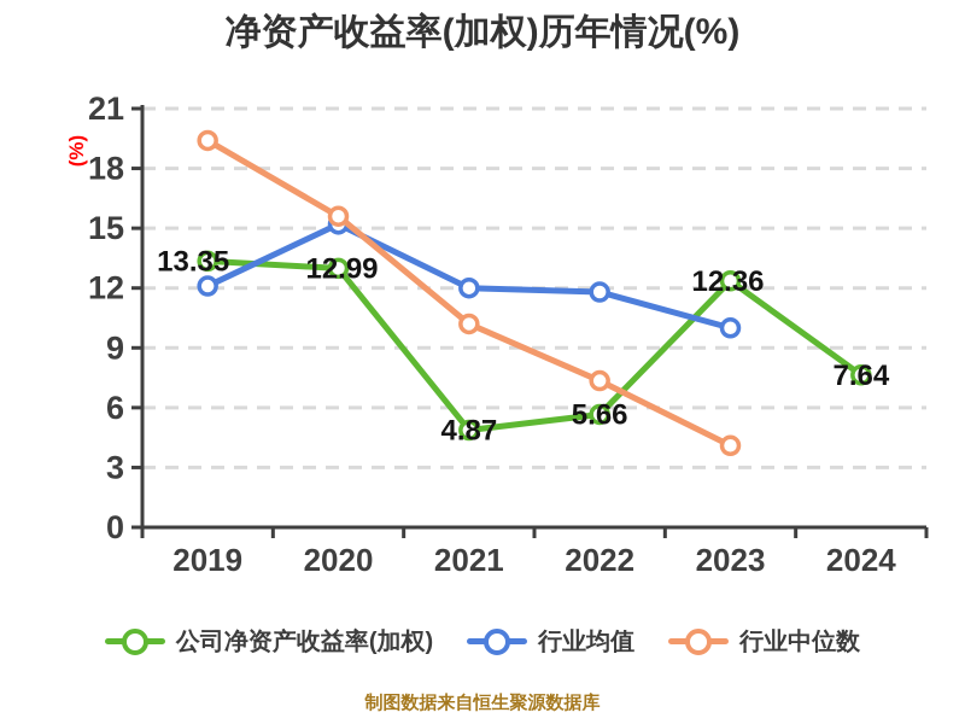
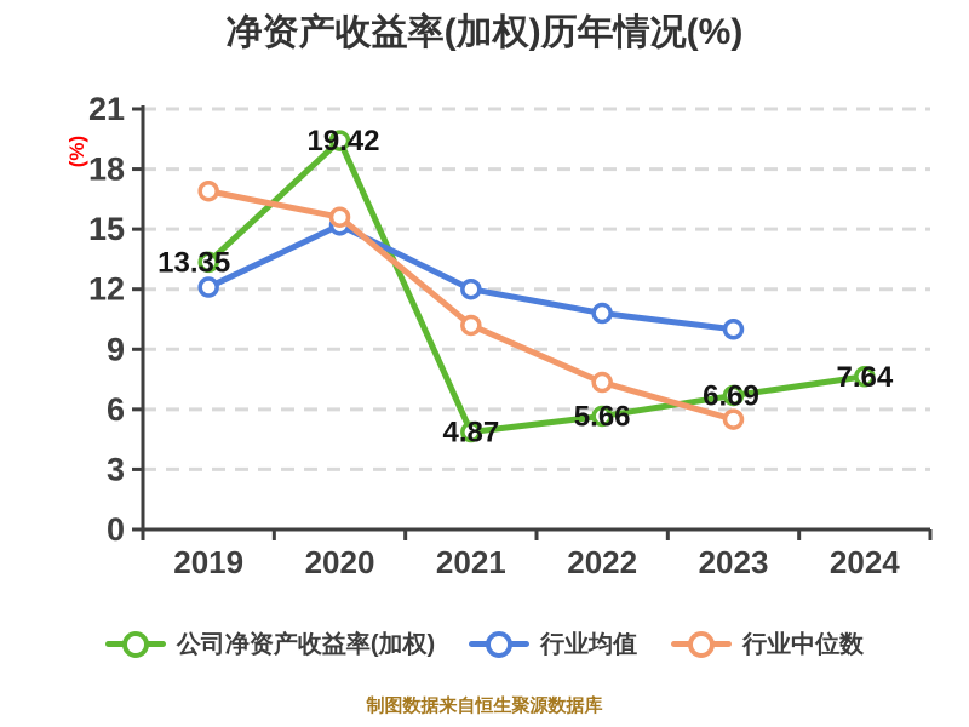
行业中位数/2019: 19.4 -> 16.9
公司净资产收益率(加权)/2020: 12.99 -> 19.42
行业均值/2022: 11.8 -> 10.8
公司净资产收益率(加权)/2023: 12.36 -> 6.69
行业中位数/2023: 4.1 -> 5.5
